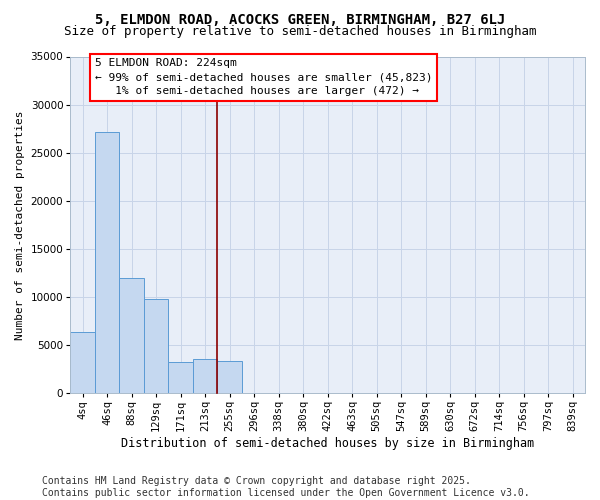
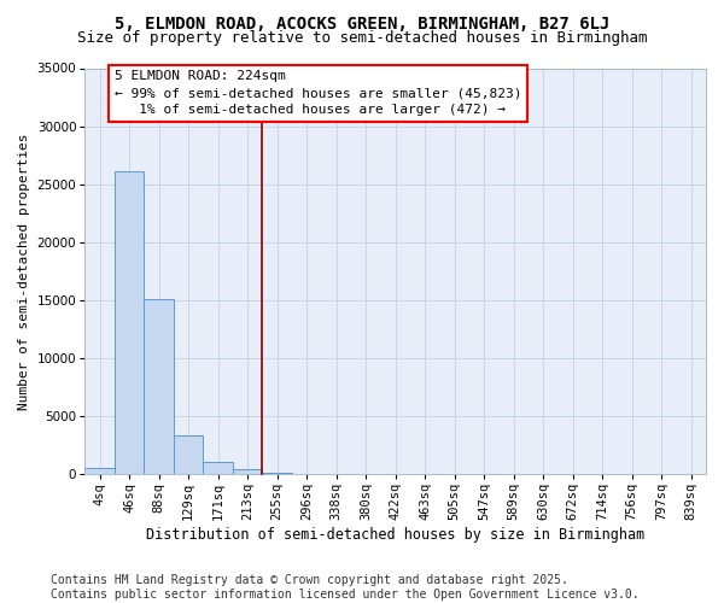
4sq: 6400 -> 500
46sq: 27200 -> 26100
88sq: 12000 -> 15100
129sq: 9800 -> 3300
171sq: 3200 -> 1100
213sq: 3600 -> 400
255sq: 3400 -> 100
